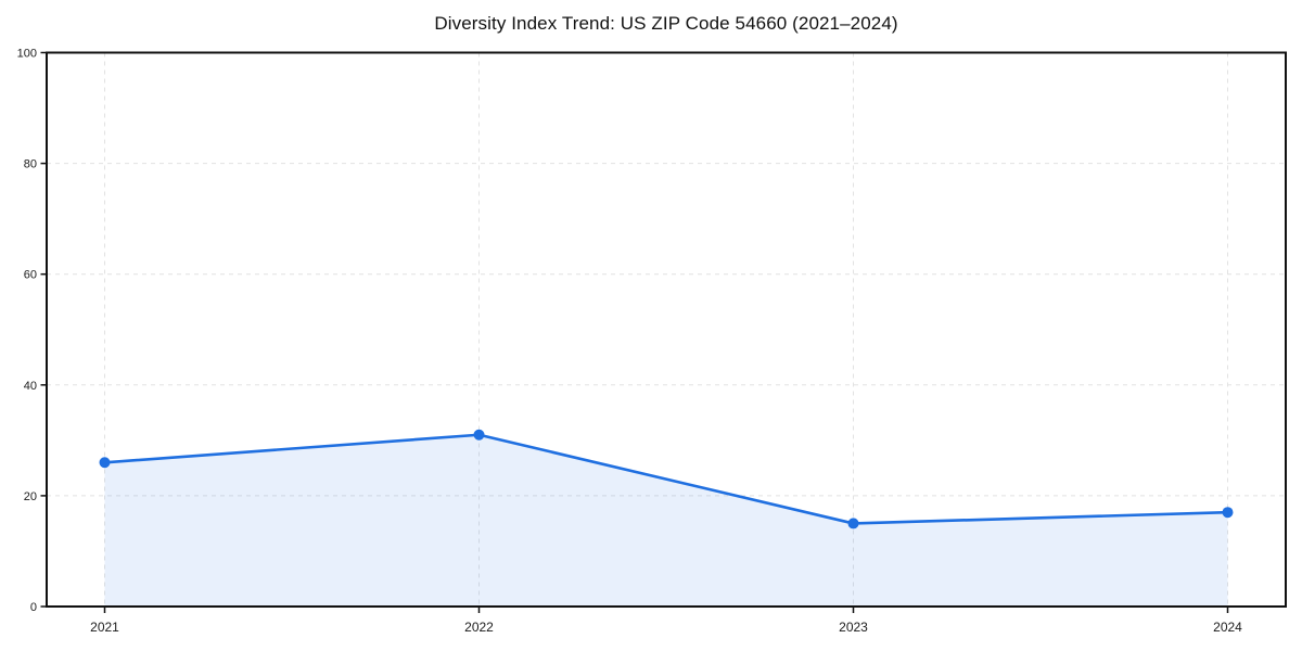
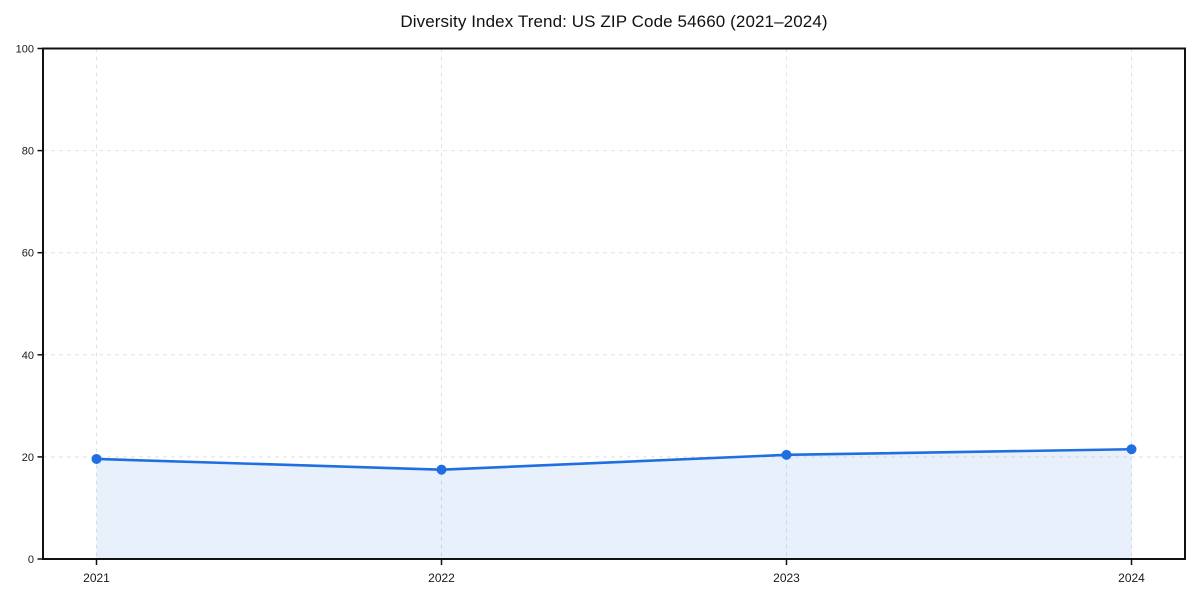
2021: 26 -> 20
2022: 31 -> 18
2023: 15 -> 20
2024: 17 -> 22
